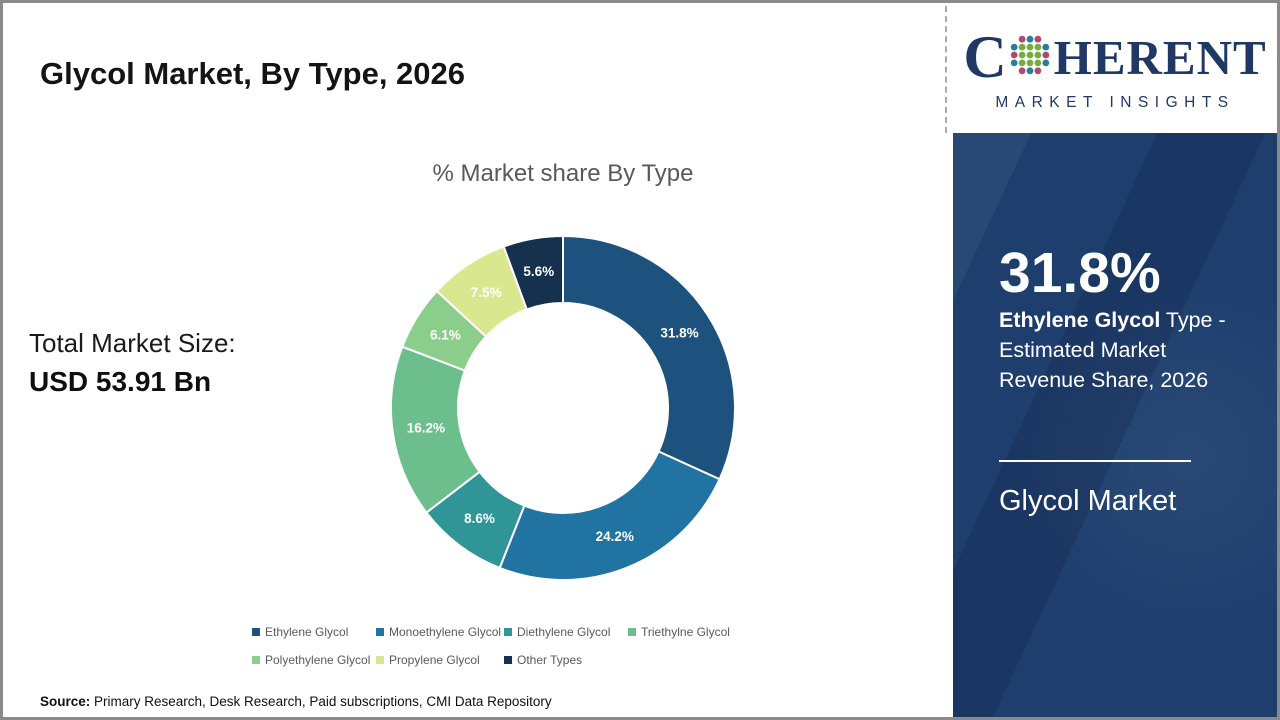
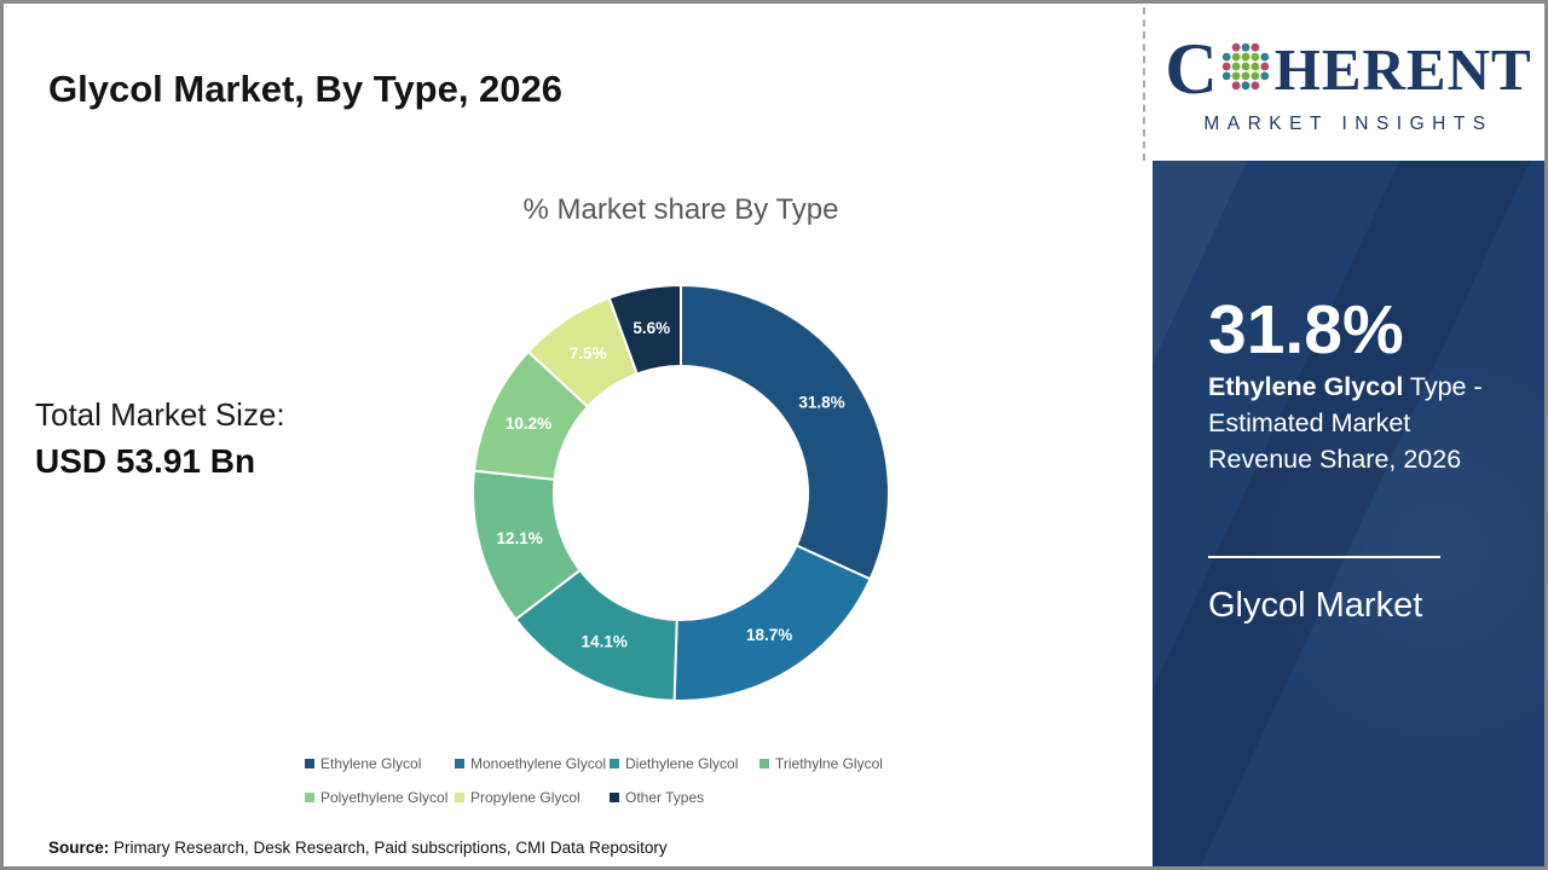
Monoethylene Glycol: 24.2% -> 18.7%
Diethylene Glycol: 8.6% -> 14.1%
Triethylne Glycol: 16.2% -> 12.1%
Polyethylene Glycol: 6.1% -> 10.2%
